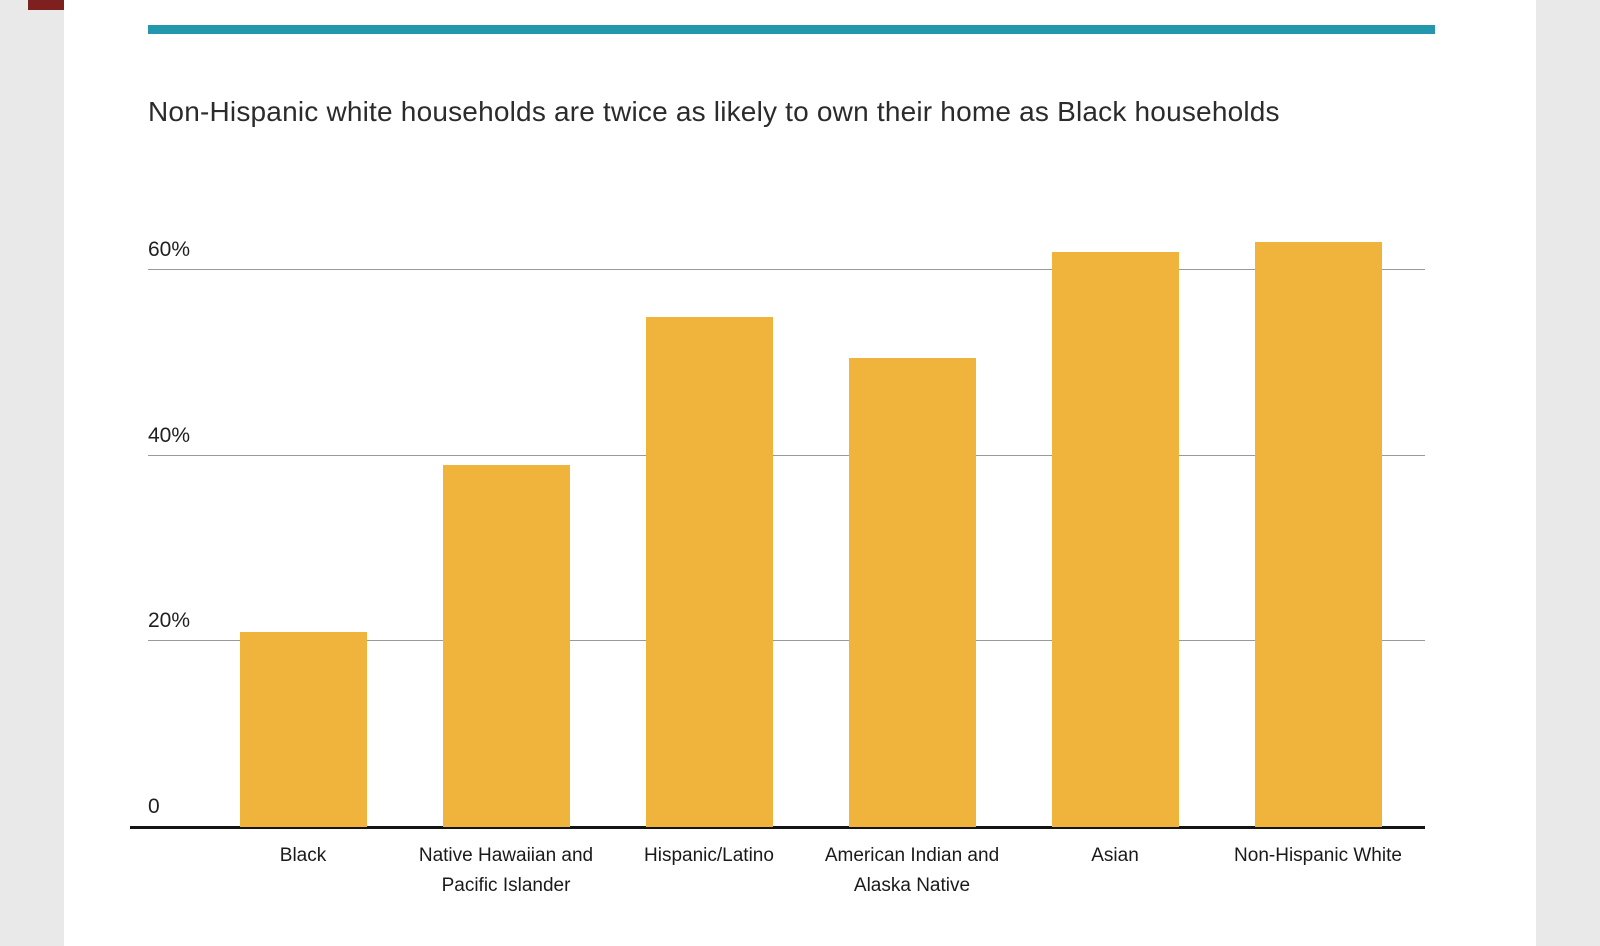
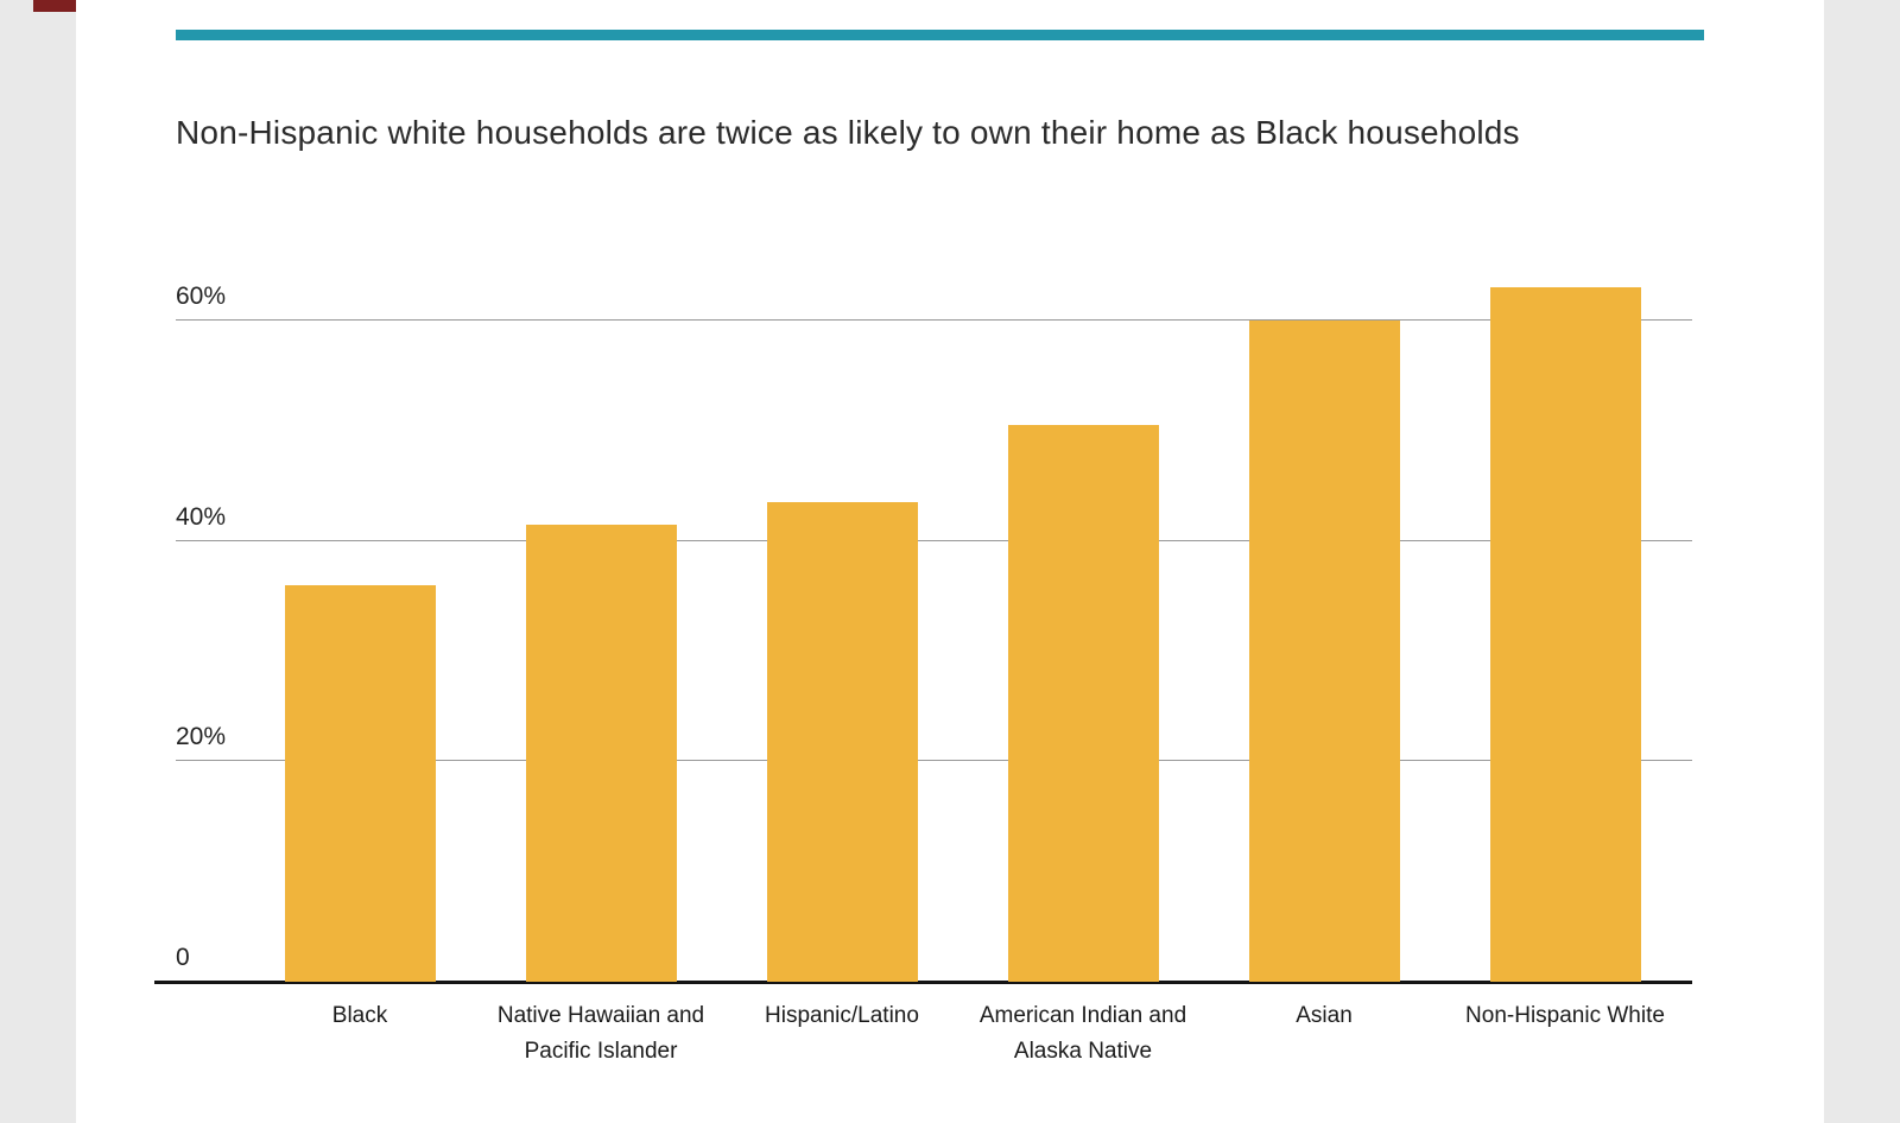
Black: 21% -> 36%
Native Hawaiian and Pacific Islander: 39% -> 42%
Hispanic/Latino: 55% -> 44%
Asian: 62% -> 60%
